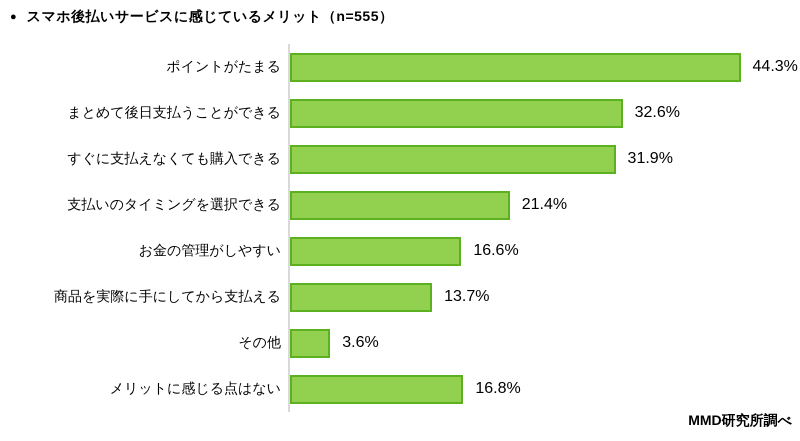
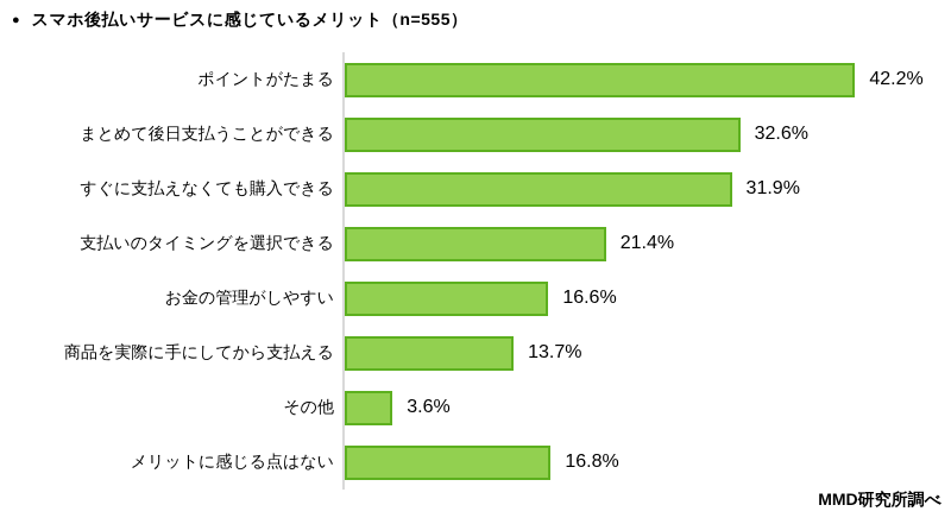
ポイントがたまる: 44.3% -> 42.2%
